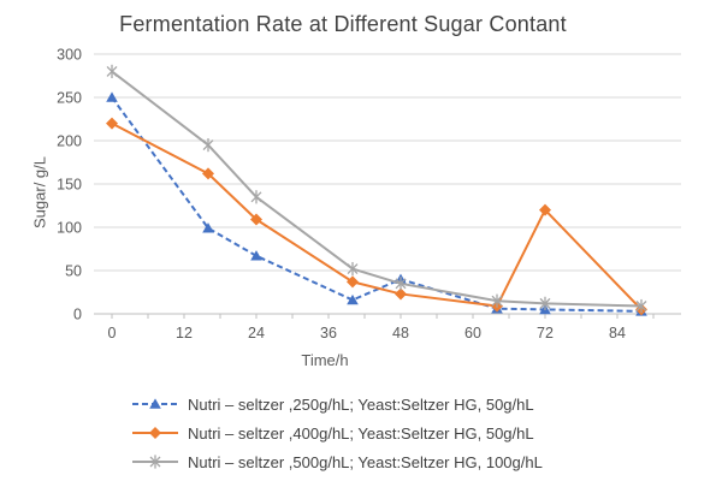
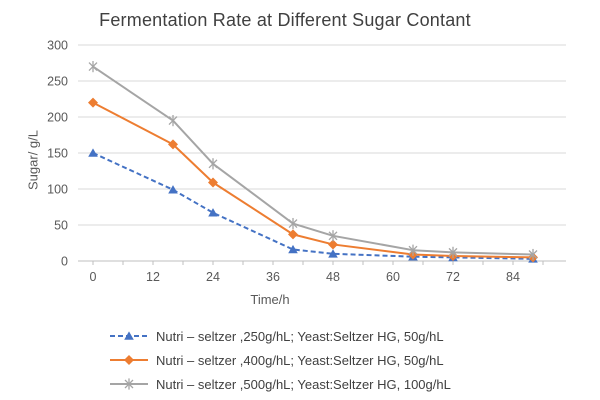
Nutri – seltzer ,250g/hL; Yeast:Seltzer HG, 50g/hL/0: 250 -> 150
Nutri – seltzer ,500g/hL; Yeast:Seltzer HG, 100g/hL/0: 280 -> 270
Nutri – seltzer ,250g/hL; Yeast:Seltzer HG, 50g/hL/48: 40 -> 10
Nutri – seltzer ,400g/hL; Yeast:Seltzer HG, 50g/hL/72: 120 -> 10
